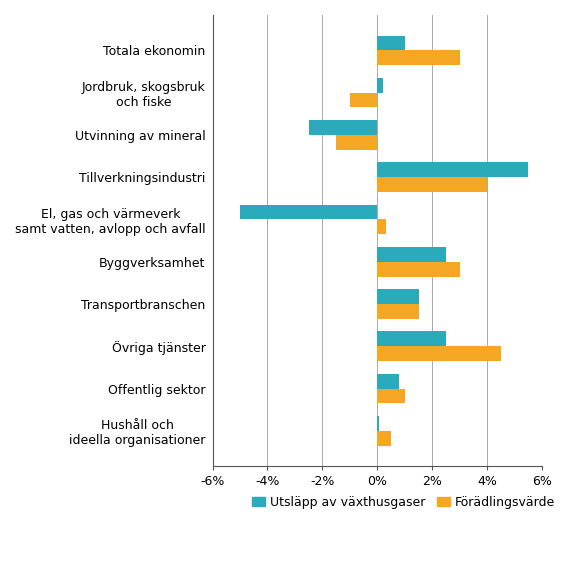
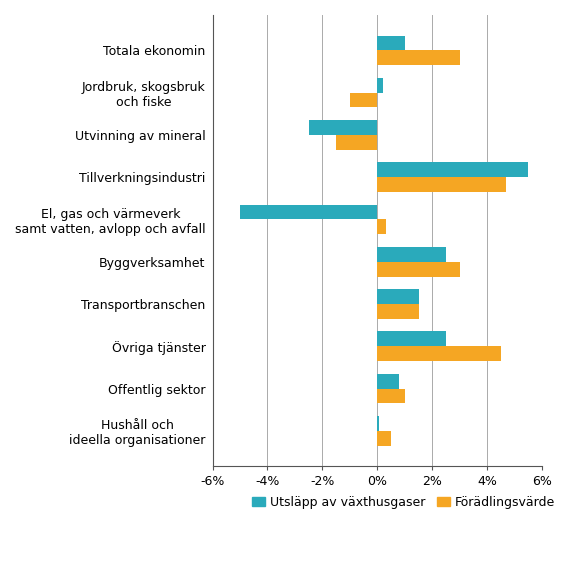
Förädlingsvärde/Tillverkningsindustri: 4.0% -> 4.7%
